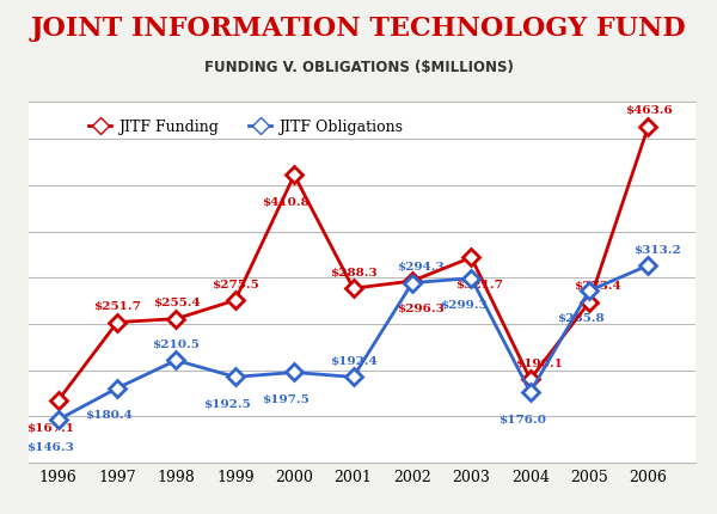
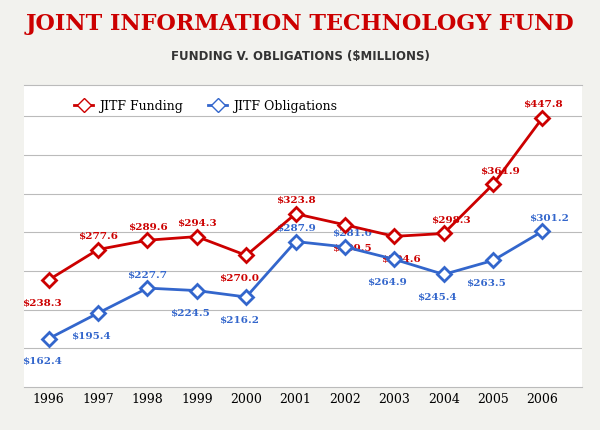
JITF Funding/1996: $167.1 -> $238.3
JITF Obligations/1996: $146.3 -> $162.4
JITF Funding/1997: $251.7 -> $277.6
JITF Obligations/1997: $180.4 -> $195.4
JITF Funding/1998: $255.4 -> $289.6
JITF Obligations/1998: $210.5 -> $227.7
JITF Funding/1999: $275.5 -> $294.3
JITF Obligations/1999: $192.5 -> $224.5
JITF Funding/2000: $410.8 -> $270.0
JITF Obligations/2000: $197.5 -> $216.2
JITF Funding/2001: $288.3 -> $323.8
JITF Obligations/2001: $192.4 -> $287.9
JITF Funding/2002: $296.3 -> $309.5
JITF Obligations/2002: $294.3 -> $281.0
JITF Funding/2003: $321.7 -> $294.6
JITF Obligations/2003: $299.3 -> $264.9
JITF Funding/2004: $190.1 -> $298.3
JITF Obligations/2004: $176.0 -> $245.4
JITF Funding/2005: $273.4 -> $361.9
JITF Obligations/2005: $285.8 -> $263.5
JITF Funding/2006: $463.6 -> $447.8
JITF Obligations/2006: $313.2 -> $301.2
